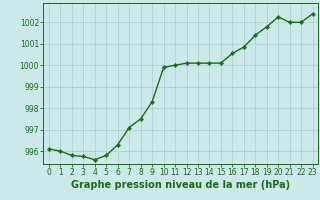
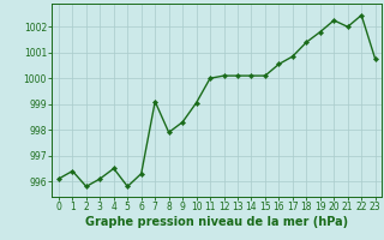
1: 996.00 -> 996.40
3: 995.75 -> 996.10
4: 995.60 -> 996.50
7: 997.10 -> 999.10
8: 997.50 -> 997.90
10: 999.90 -> 999.05
22: 1002.00 -> 1002.45
23: 1002.40 -> 1000.75
